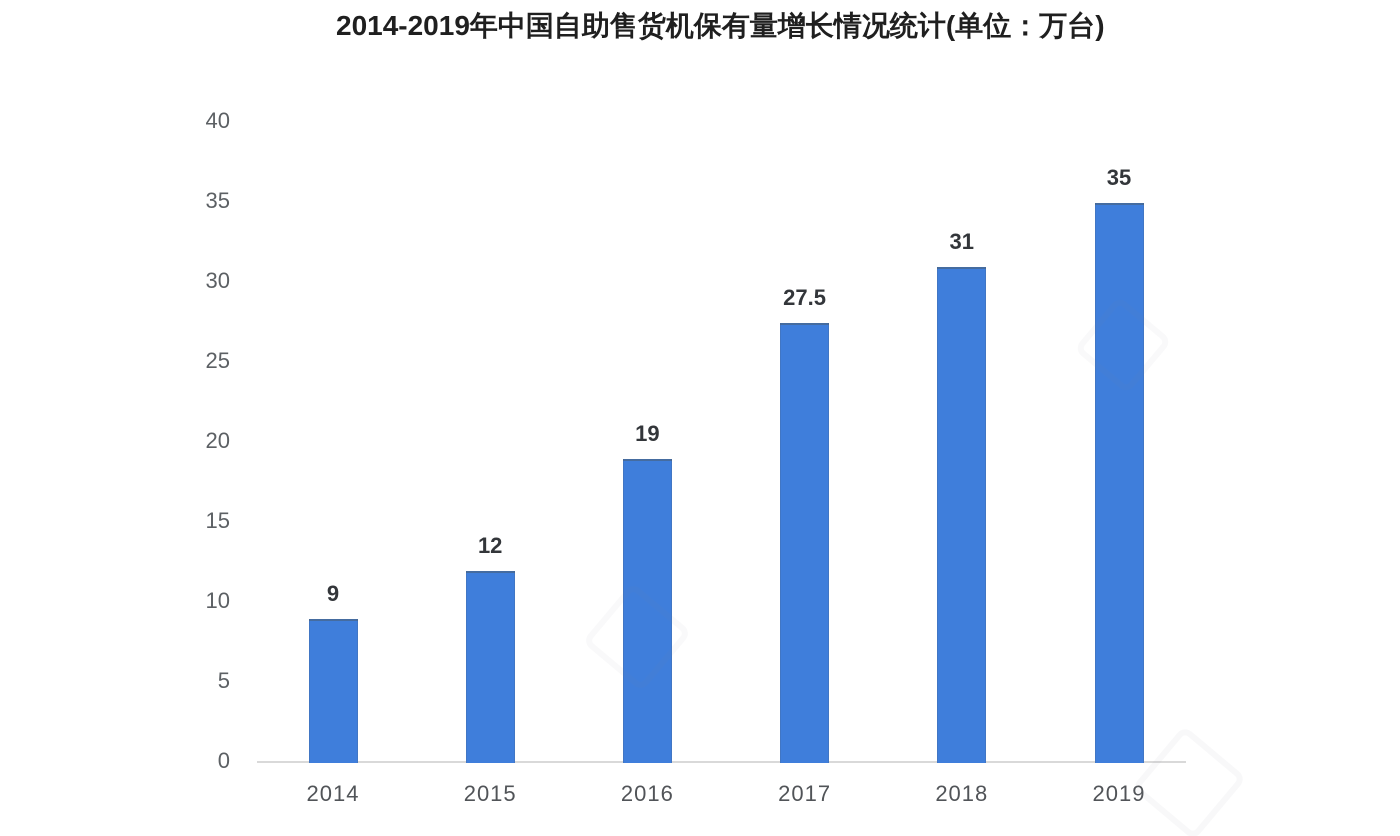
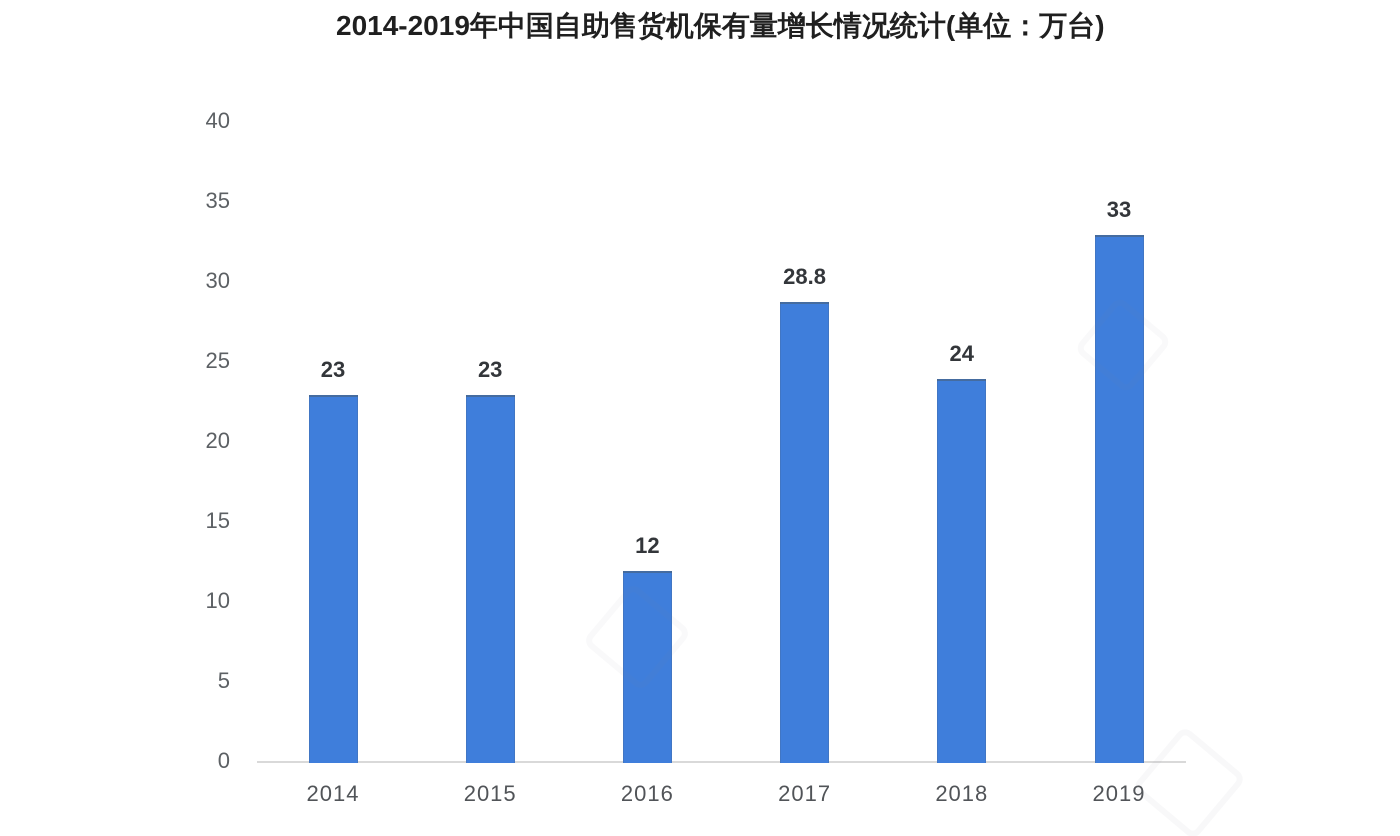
2014: 9 -> 23
2015: 12 -> 23
2016: 19 -> 12
2017: 27.5 -> 28.8
2018: 31 -> 24
2019: 35 -> 33
